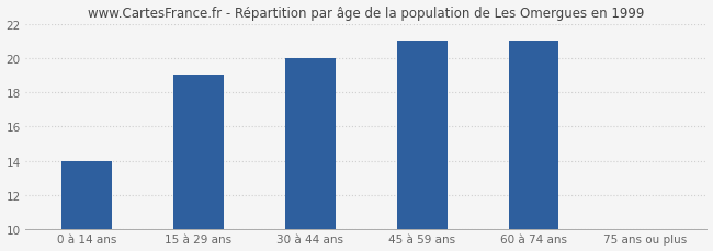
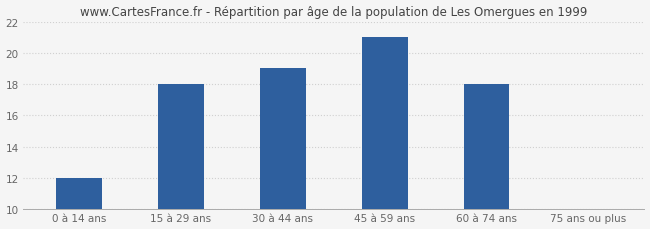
0 à 14 ans: 14 -> 12
15 à 29 ans: 19 -> 18
30 à 44 ans: 20 -> 19
60 à 74 ans: 21 -> 18
